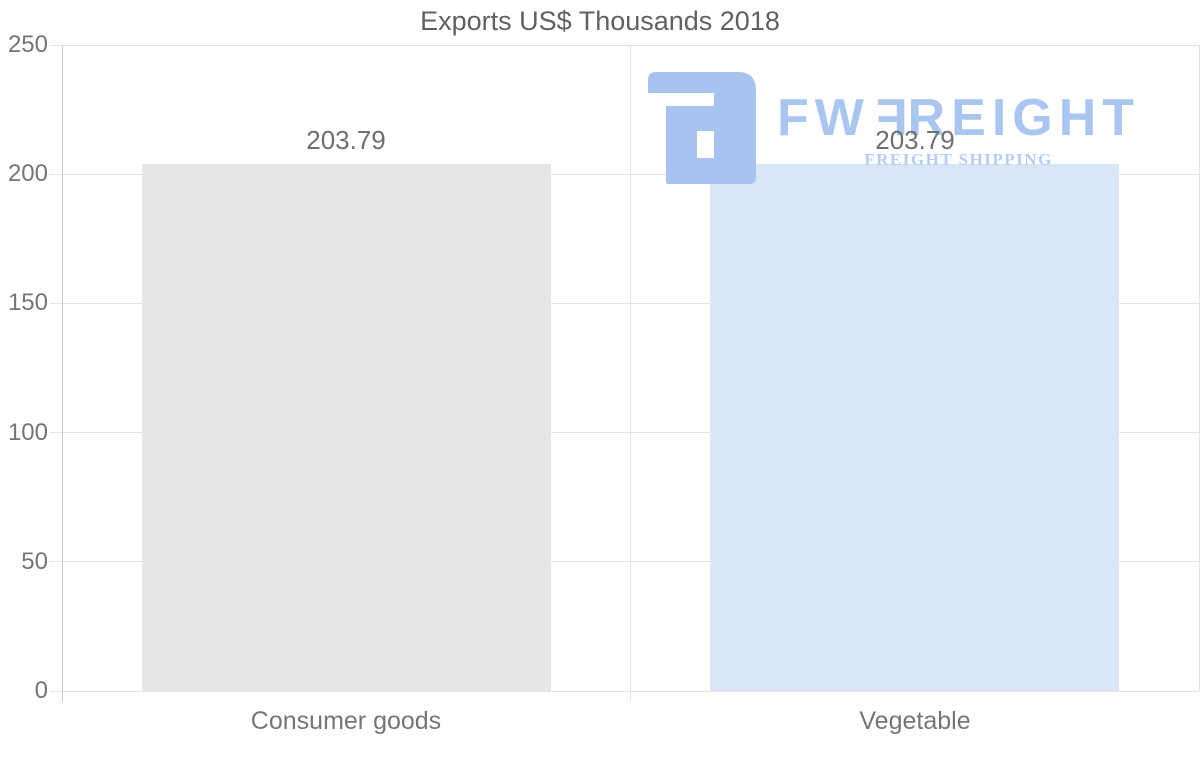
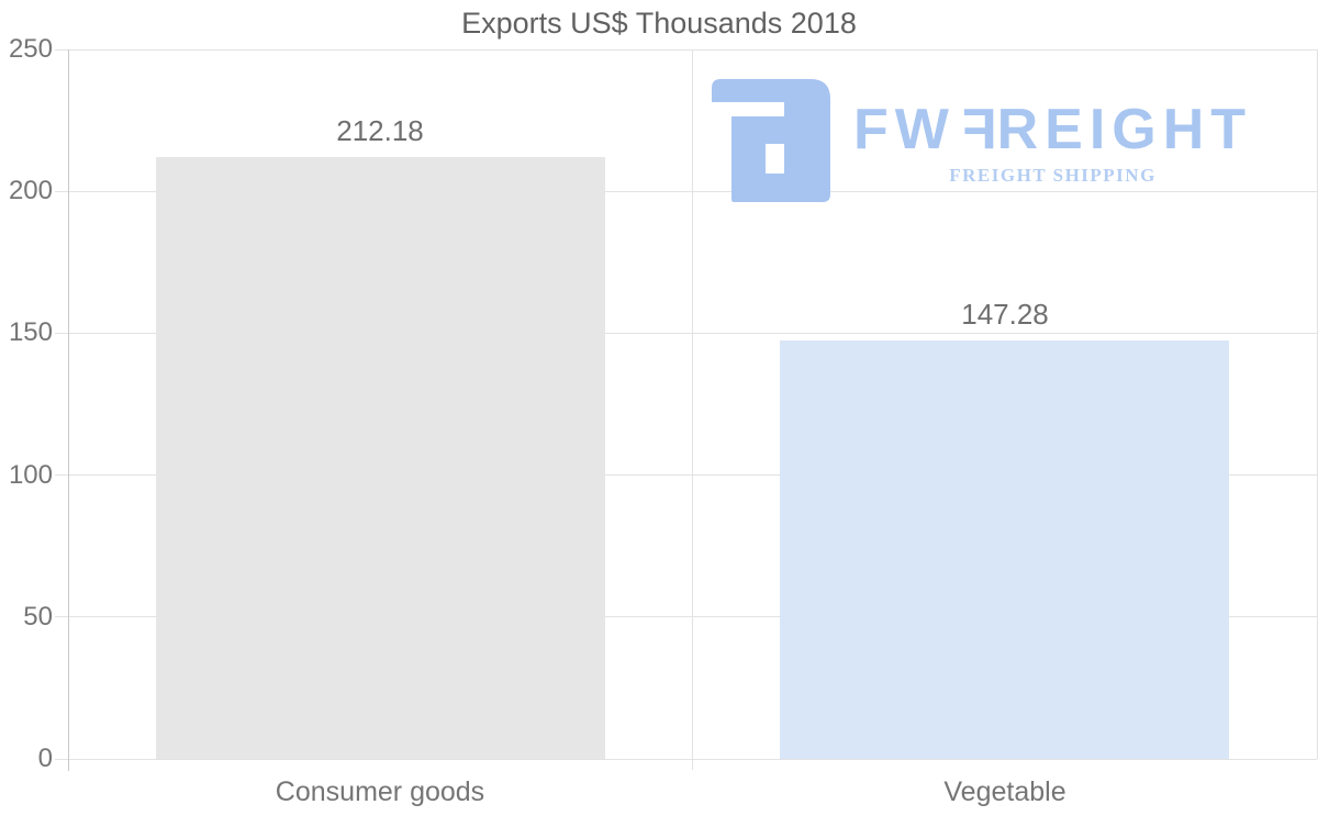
Consumer goods: 203.79 -> 212.18
Vegetable: 203.79 -> 147.28
